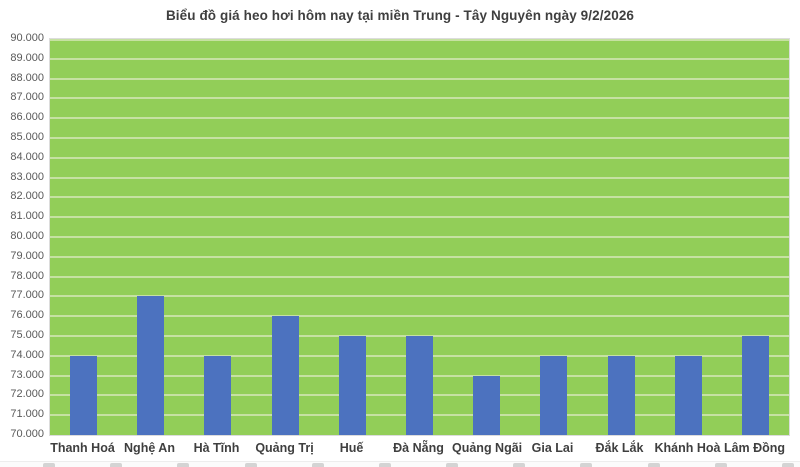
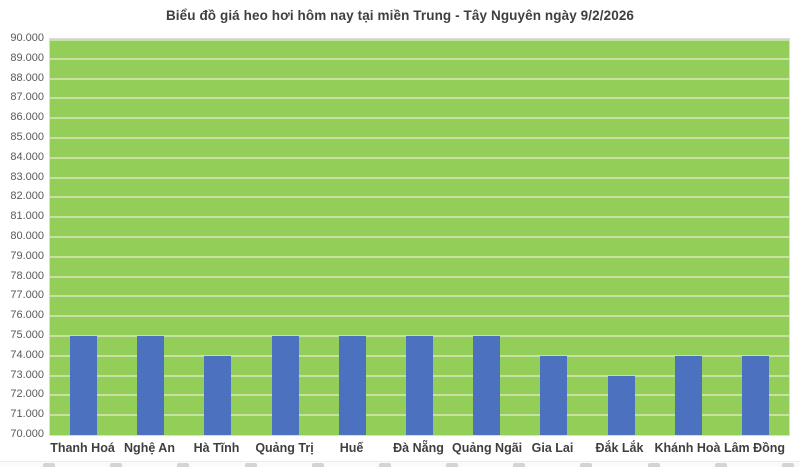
Thanh Hoá: 74000 -> 75000
Nghệ An: 77000 -> 75000
Quảng Trị: 76000 -> 75000
Quảng Ngãi: 73000 -> 75000
Đắk Lắk: 74000 -> 73000
Lâm Đồng: 75000 -> 74000
